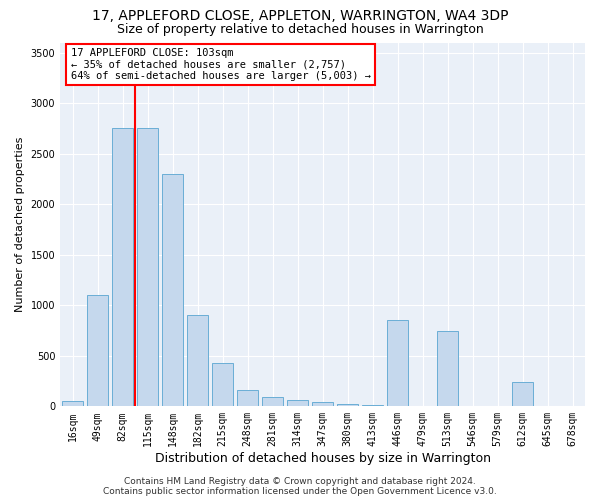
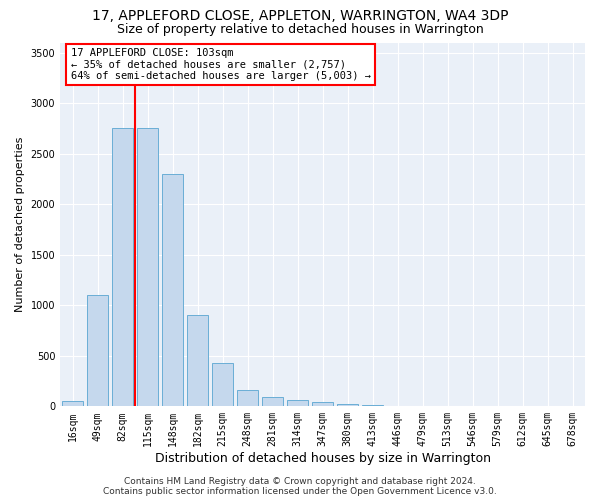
446sqm: 850 -> 10
513sqm: 750 -> 0
612sqm: 240 -> 0
